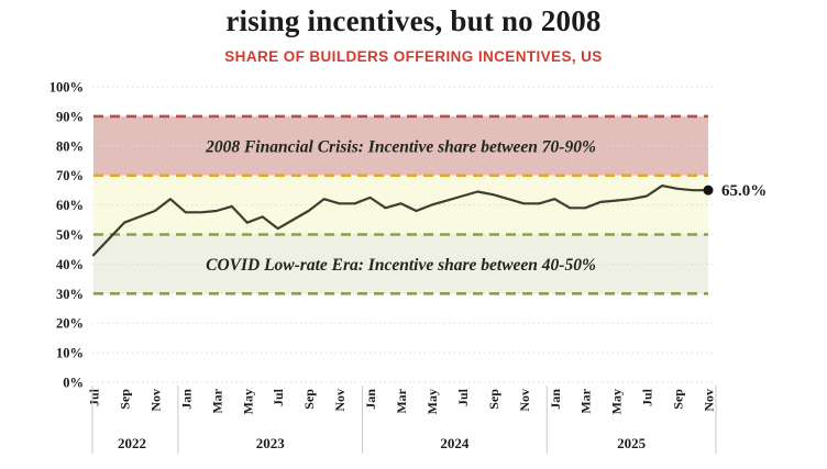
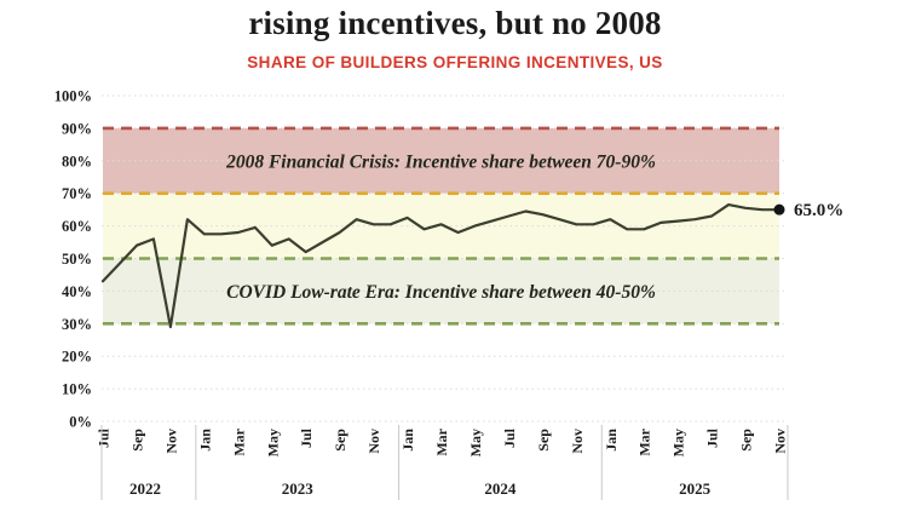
Nov 2022: 58% -> 29%
